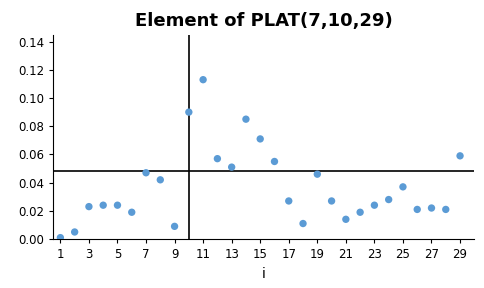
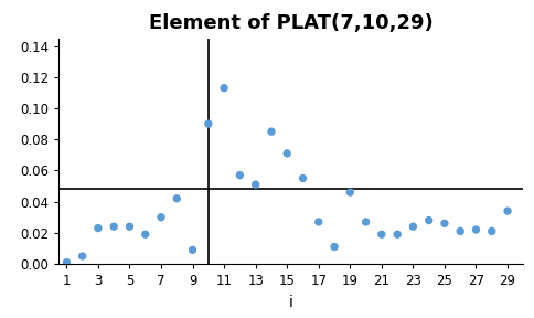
7: 0.047 -> 0.030
21: 0.014 -> 0.019
25: 0.037 -> 0.026
29: 0.059 -> 0.034
